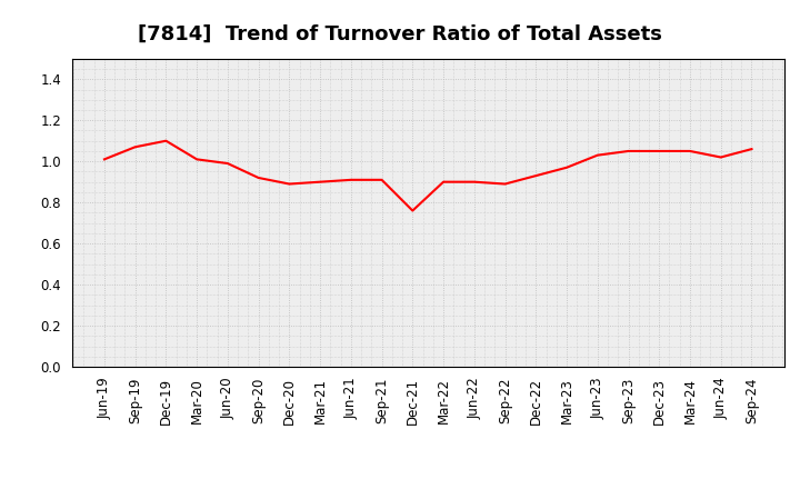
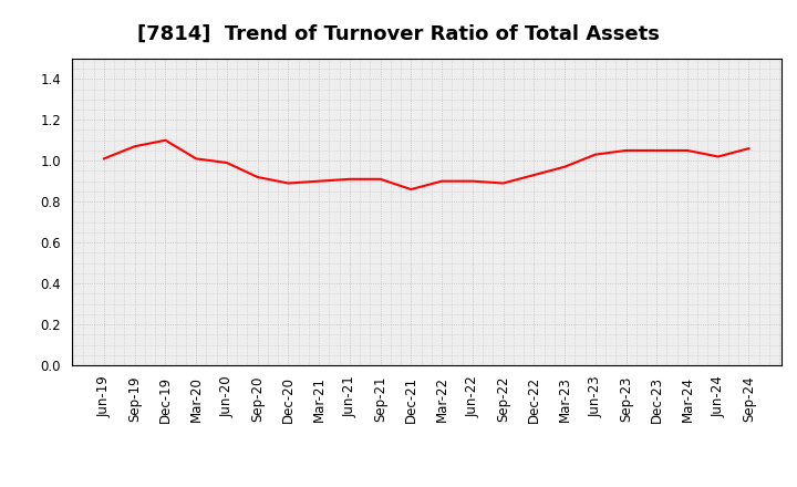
Dec-21: 0.76 -> 0.86
